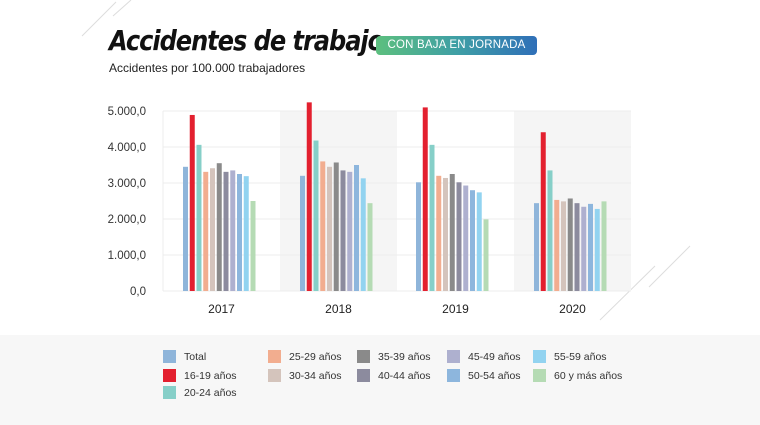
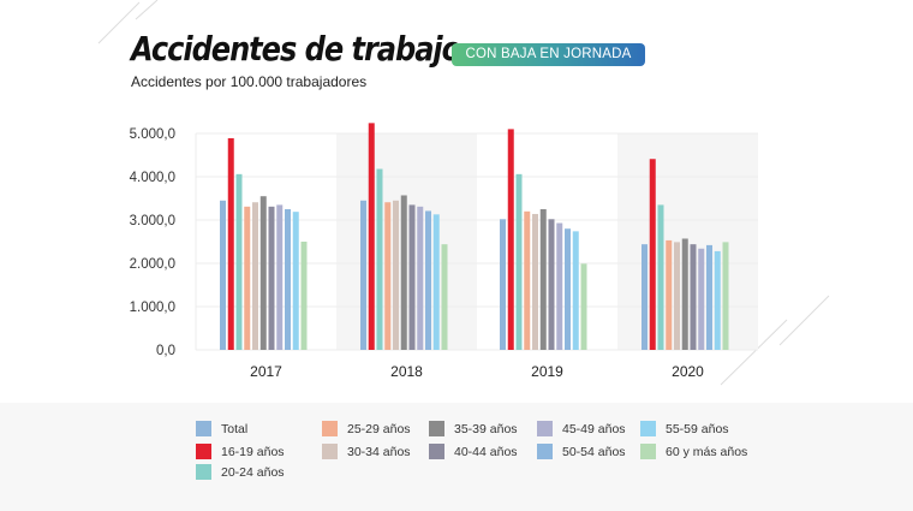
Total/2018: 3200 -> 3400
25-29 años/2018: 3600 -> 3400
50-54 años/2018: 3500 -> 3200
